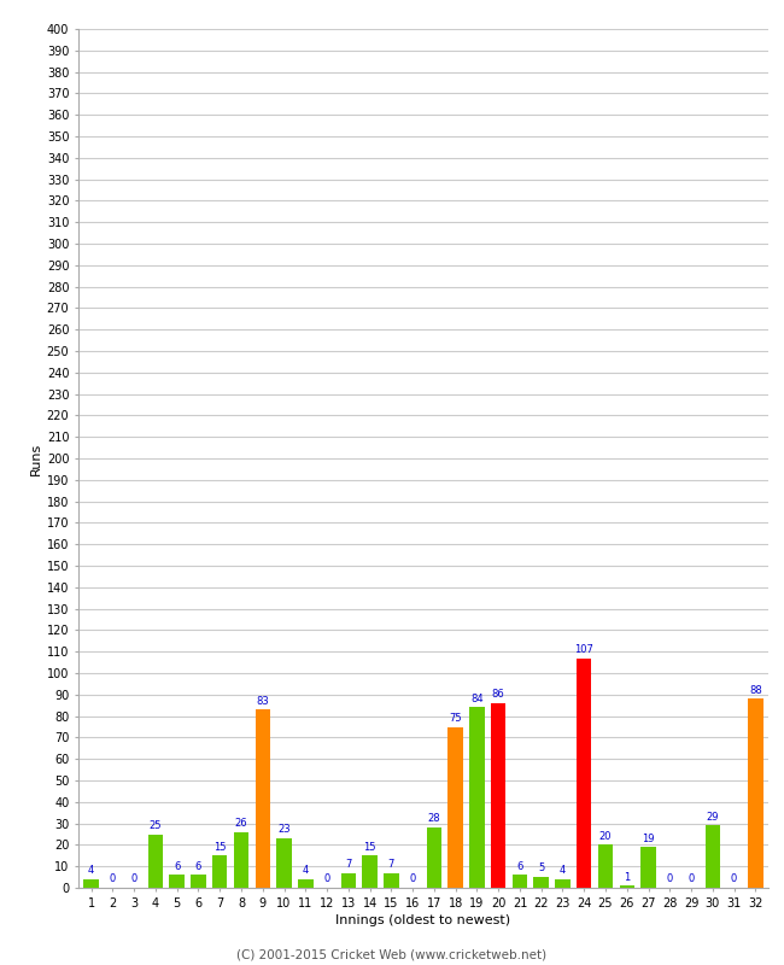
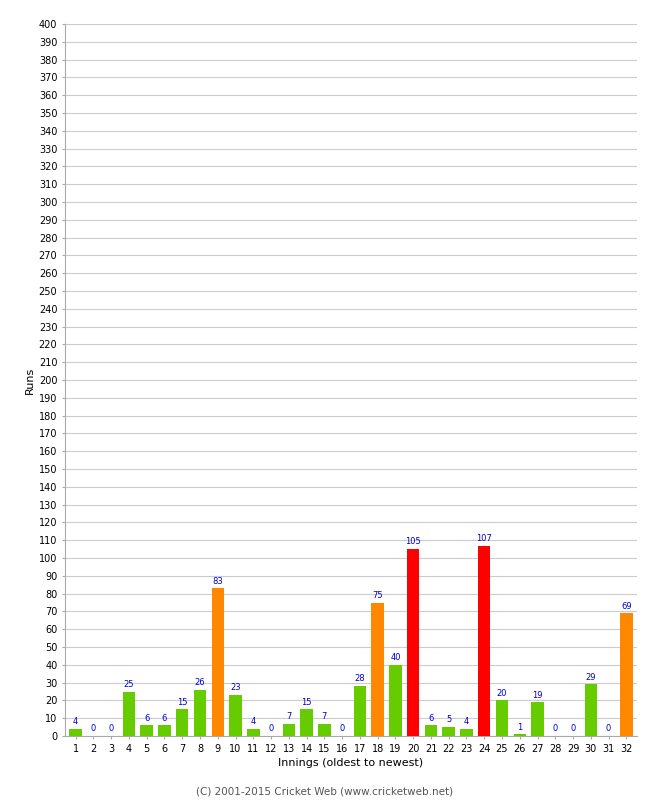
19: 84 -> 40
20: 86 -> 105
32: 88 -> 69
